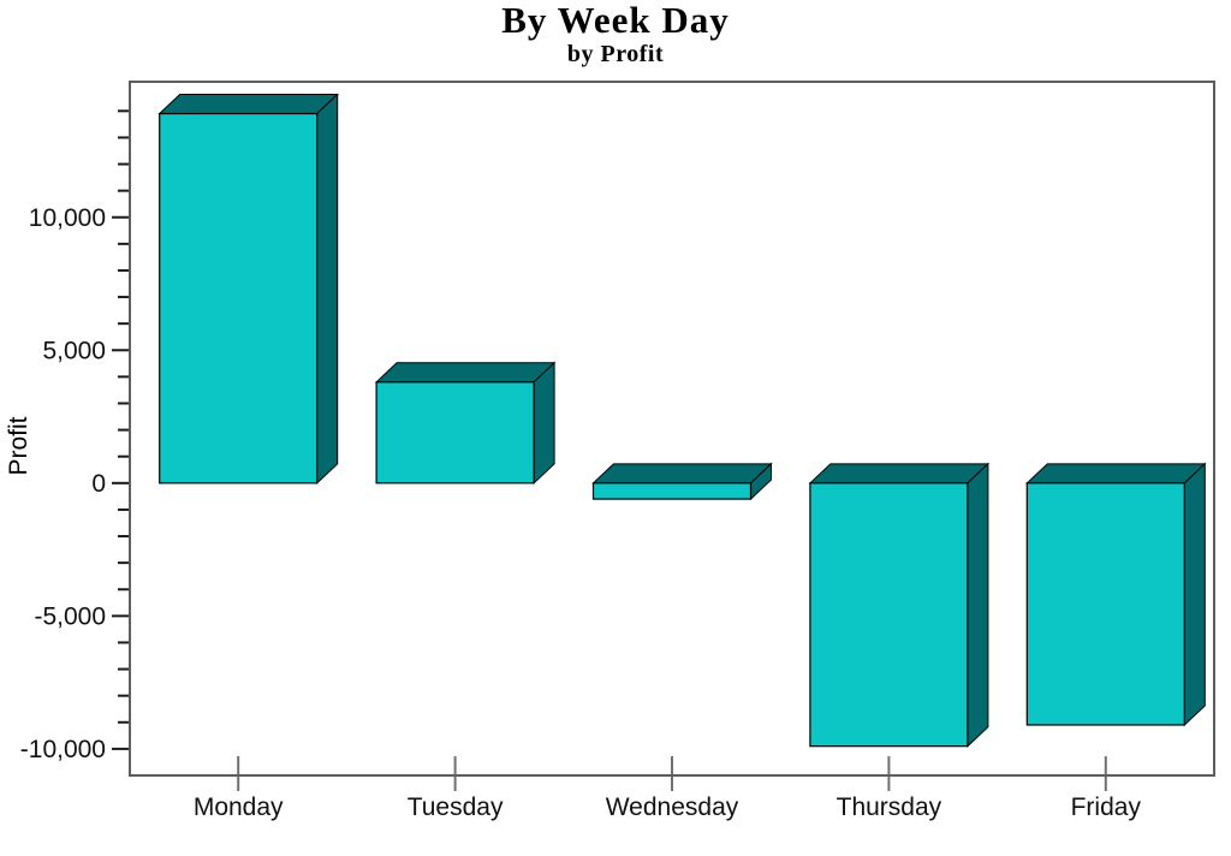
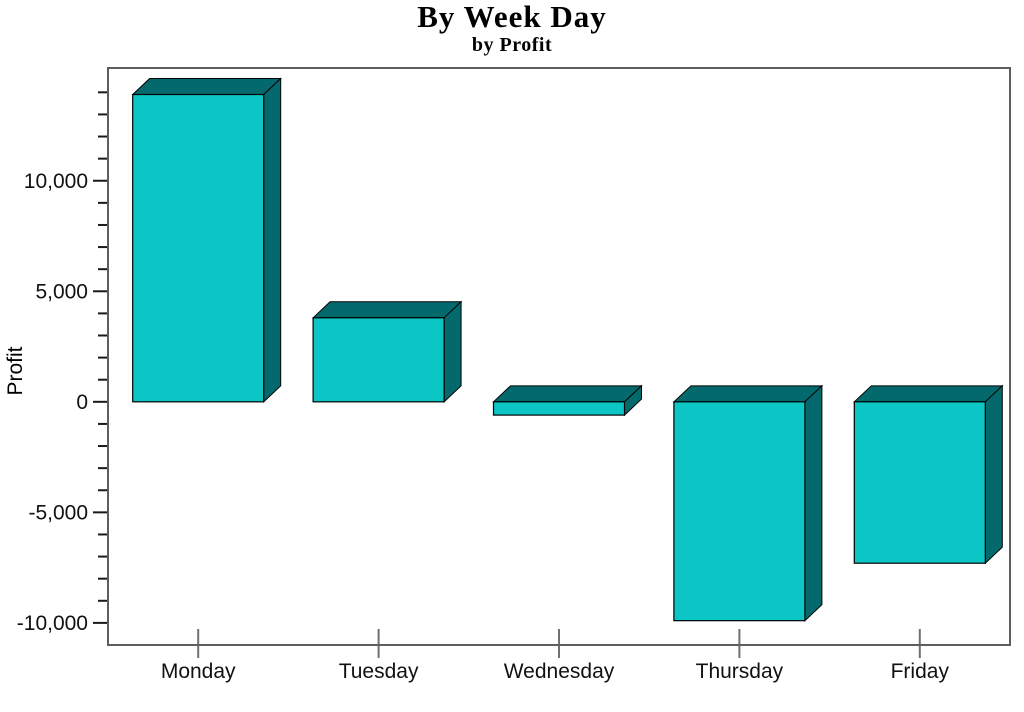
Friday: -9100 -> -7300
